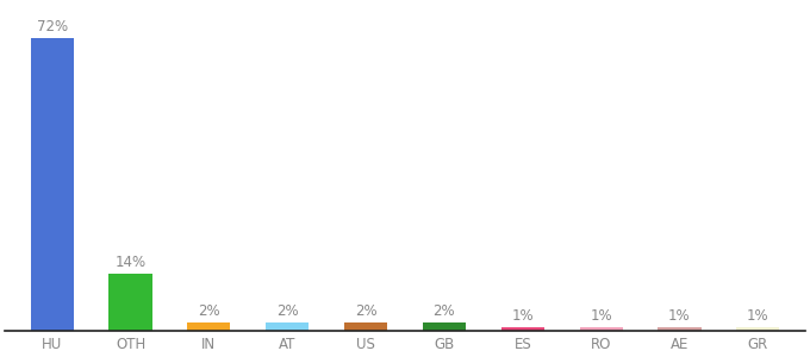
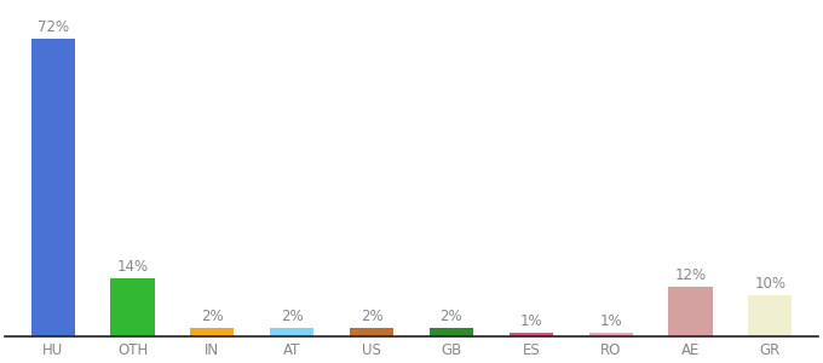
AE: 1% -> 12%
GR: 1% -> 10%
